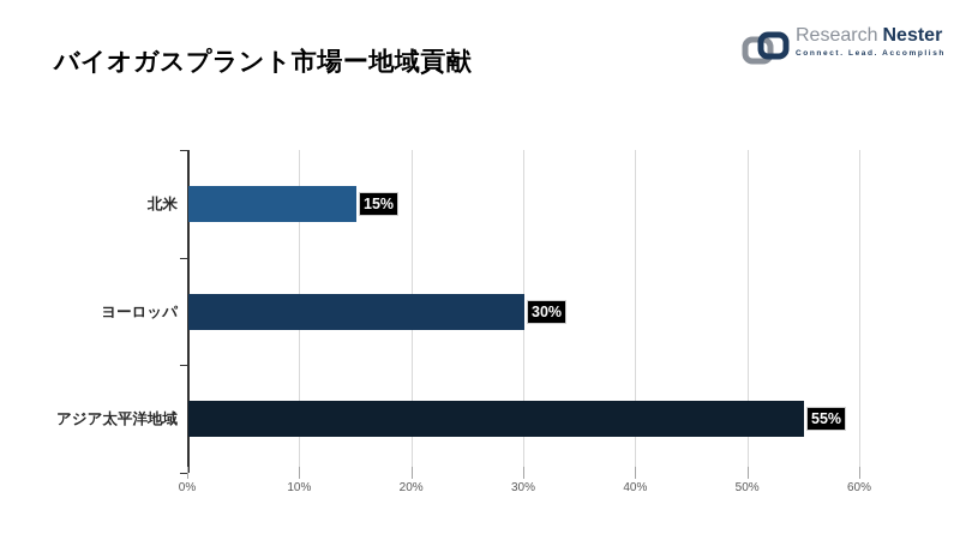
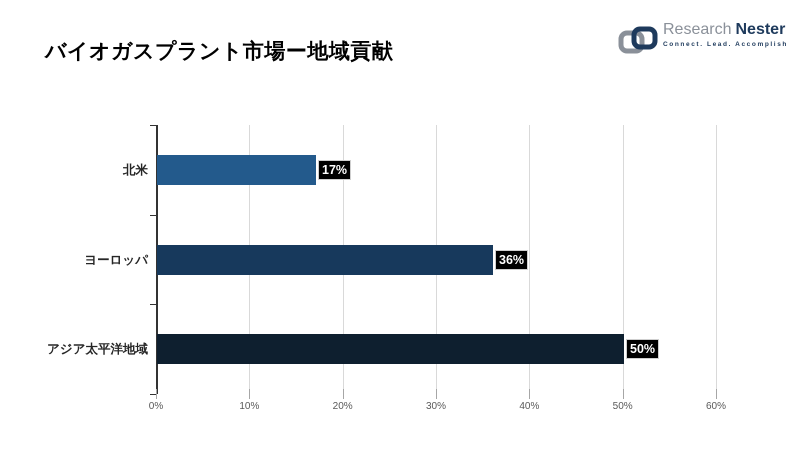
北米: 15% -> 17%
ヨーロッパ: 30% -> 36%
アジア太平洋地域: 55% -> 50%
